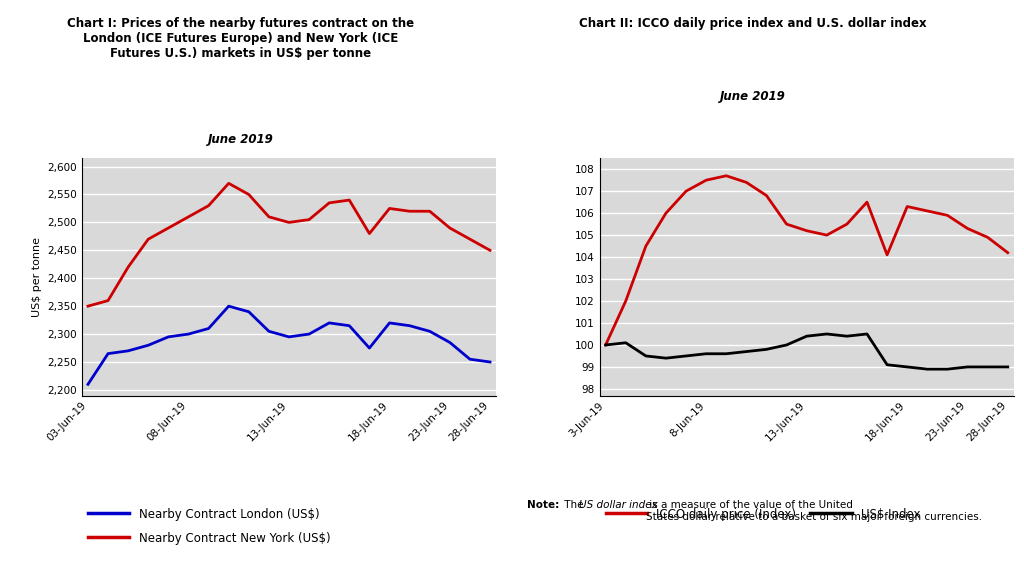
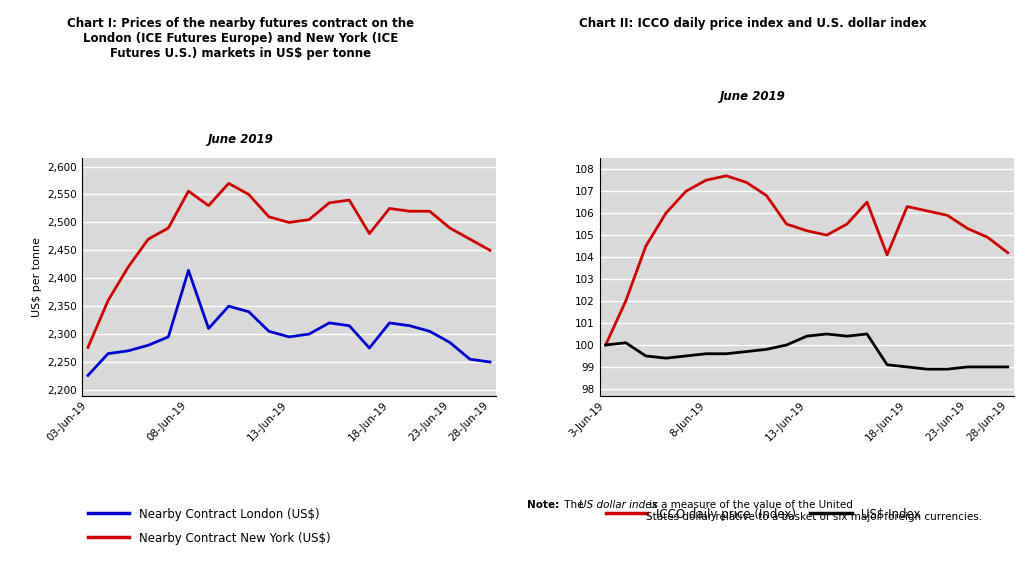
Nearby Contract London (US$)/03-Jun-19: 2,210 -> 2,226
Nearby Contract New York (US$)/03-Jun-19: 2,350 -> 2,276
Nearby Contract London (US$)/08-Jun-19: 2,300 -> 2,414
Nearby Contract New York (US$)/08-Jun-19: 2,510 -> 2,556
